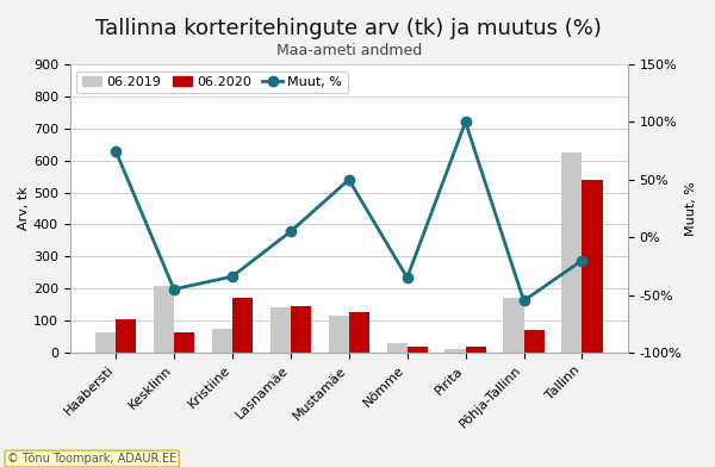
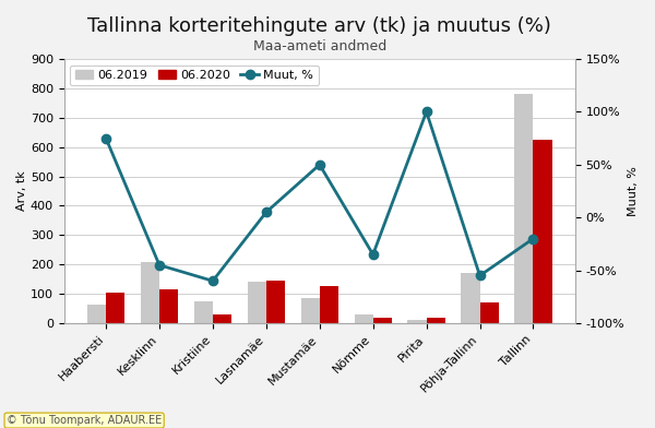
06.2020/Kesklinn: 65 -> 115
Muut, %/Kristiine: -34% -> -60%
06.2020/Kristiine: 170 -> 30
06.2019/Mustamäe: 115 -> 85
06.2019/Tallinn: 625 -> 780
06.2020/Tallinn: 540 -> 625
